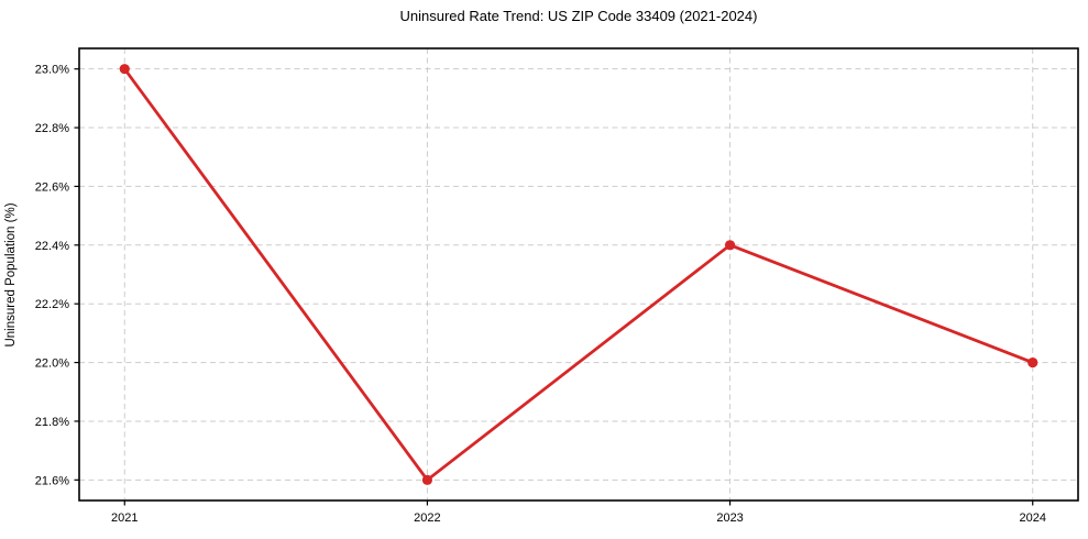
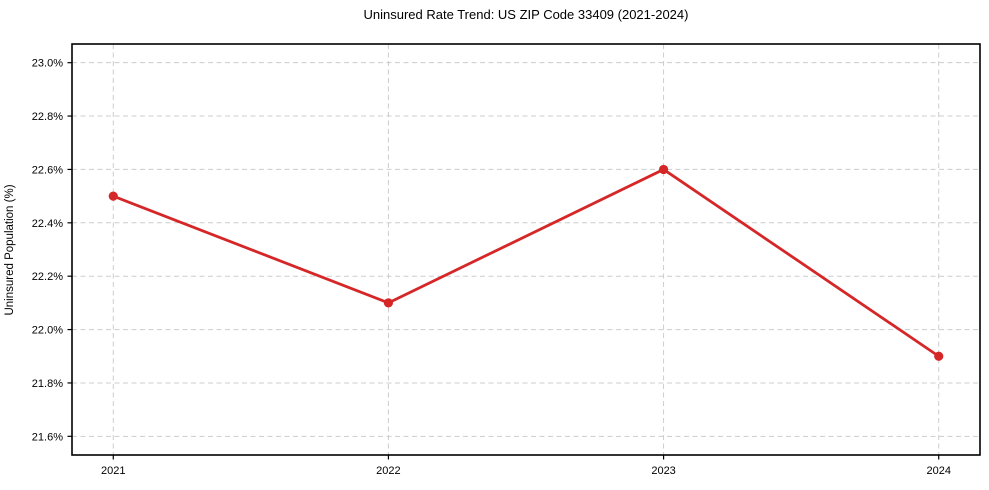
2021: 23.0% -> 22.5%
2022: 21.6% -> 22.1%
2023: 22.4% -> 22.6%
2024: 22.0% -> 21.9%
